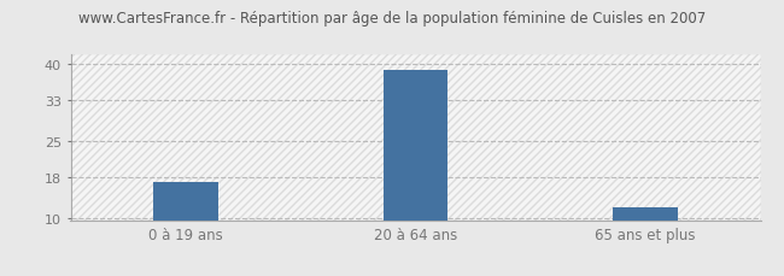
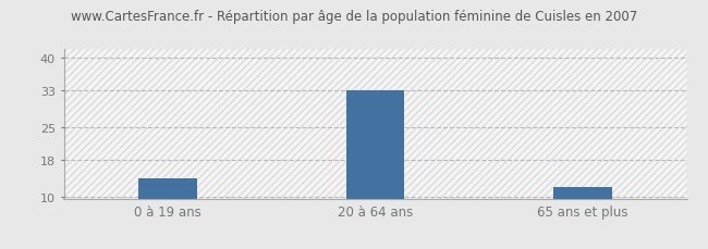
0 à 19 ans: 17 -> 14
20 à 64 ans: 39 -> 33
